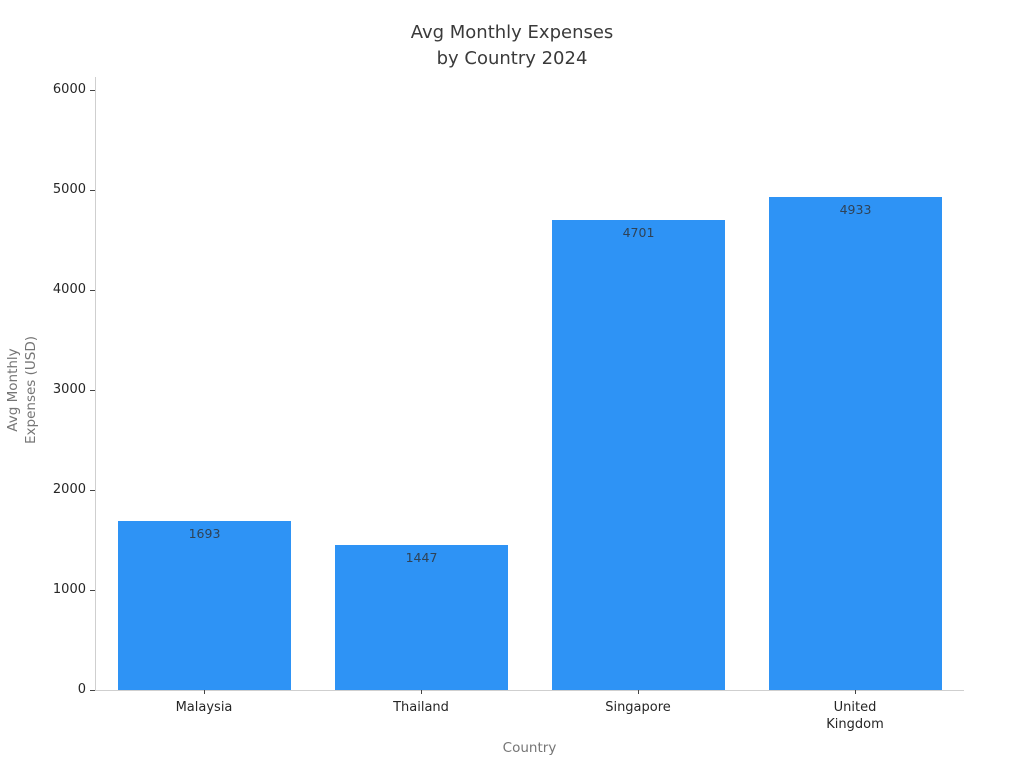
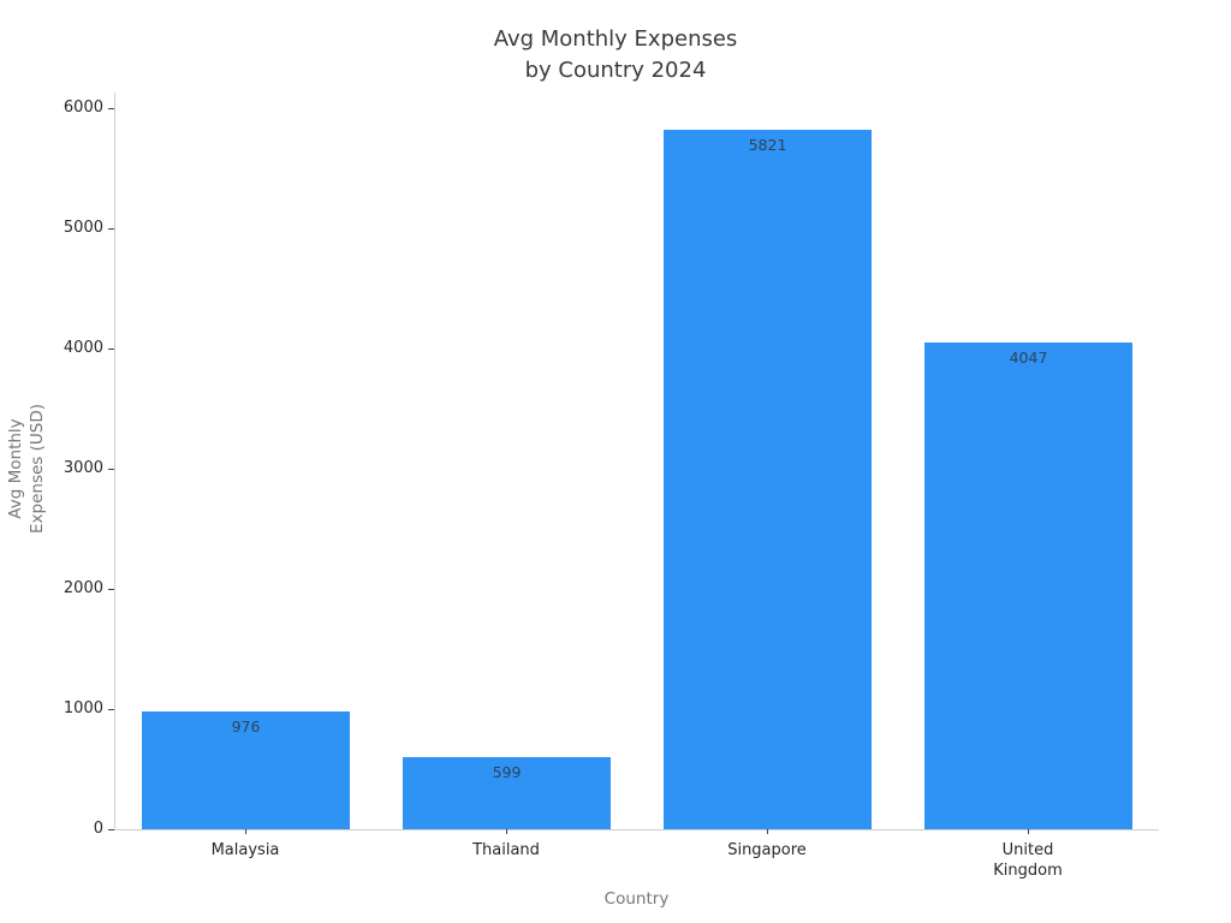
Malaysia: 1693 -> 976
Thailand: 1447 -> 599
Singapore: 4701 -> 5821
United Kingdom: 4933 -> 4047
